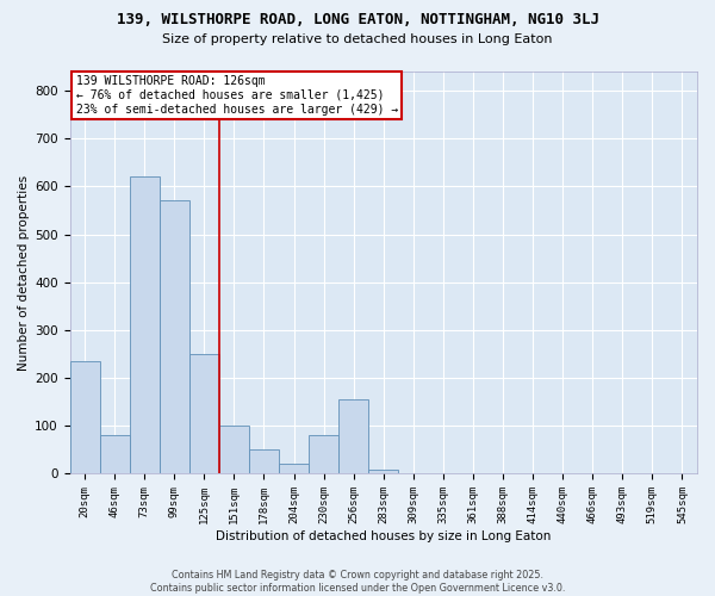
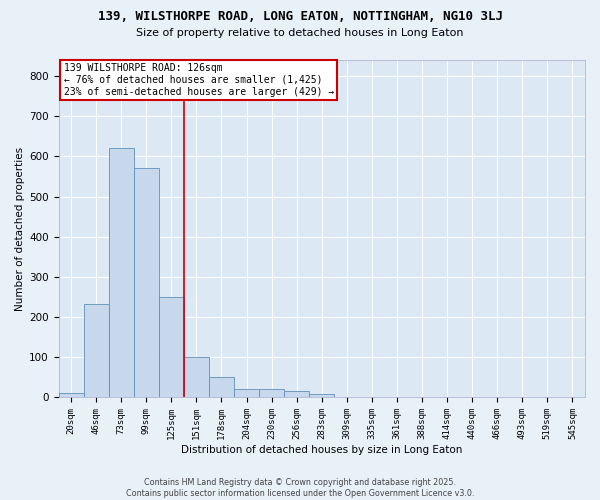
20sqm: 235 -> 10
46sqm: 80 -> 233
230sqm: 80 -> 22
256sqm: 155 -> 15
